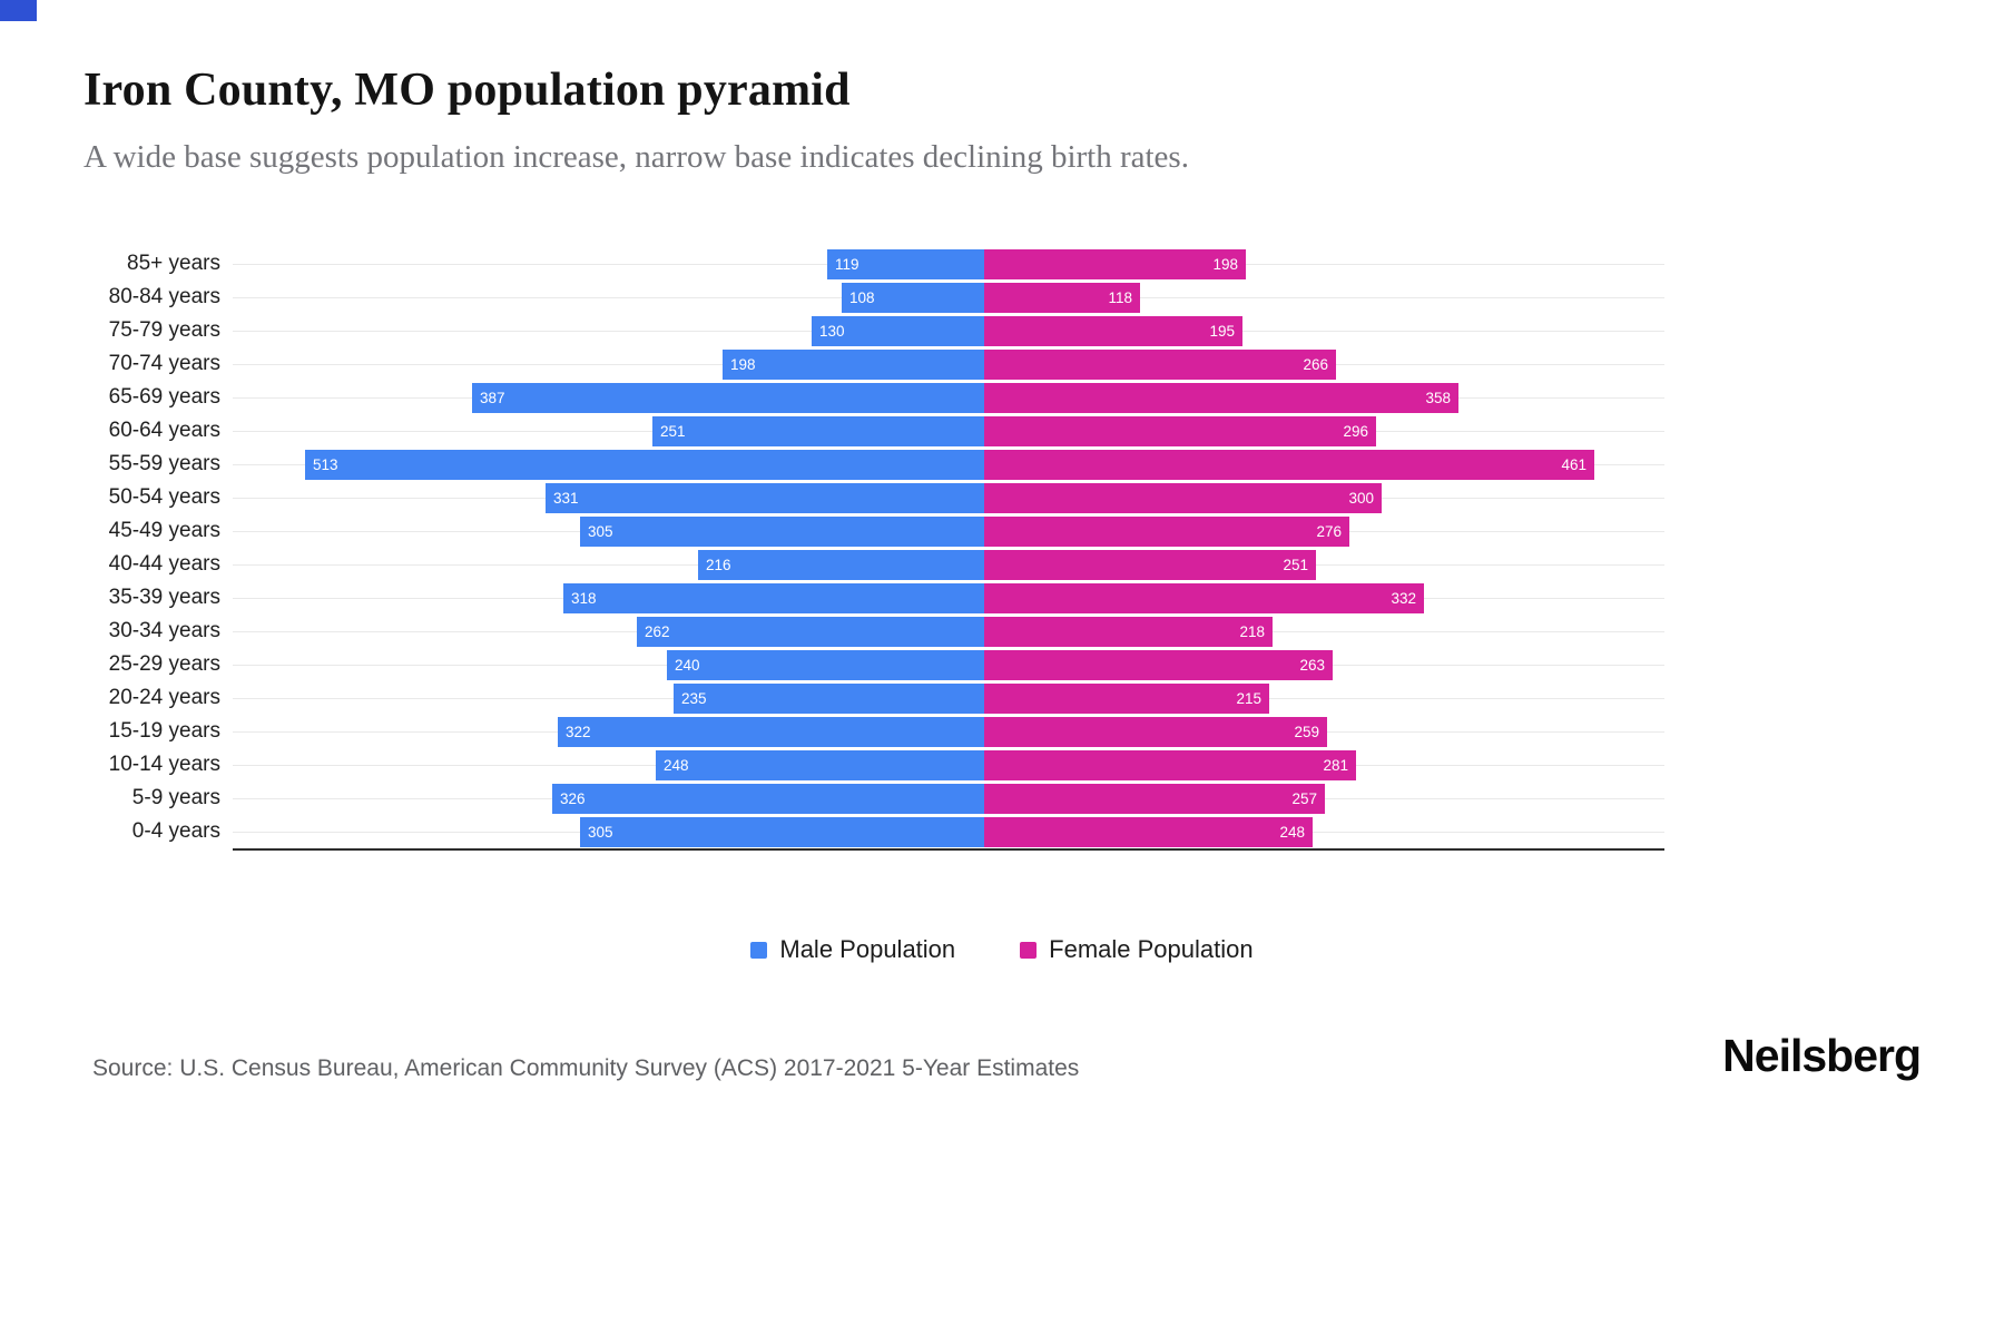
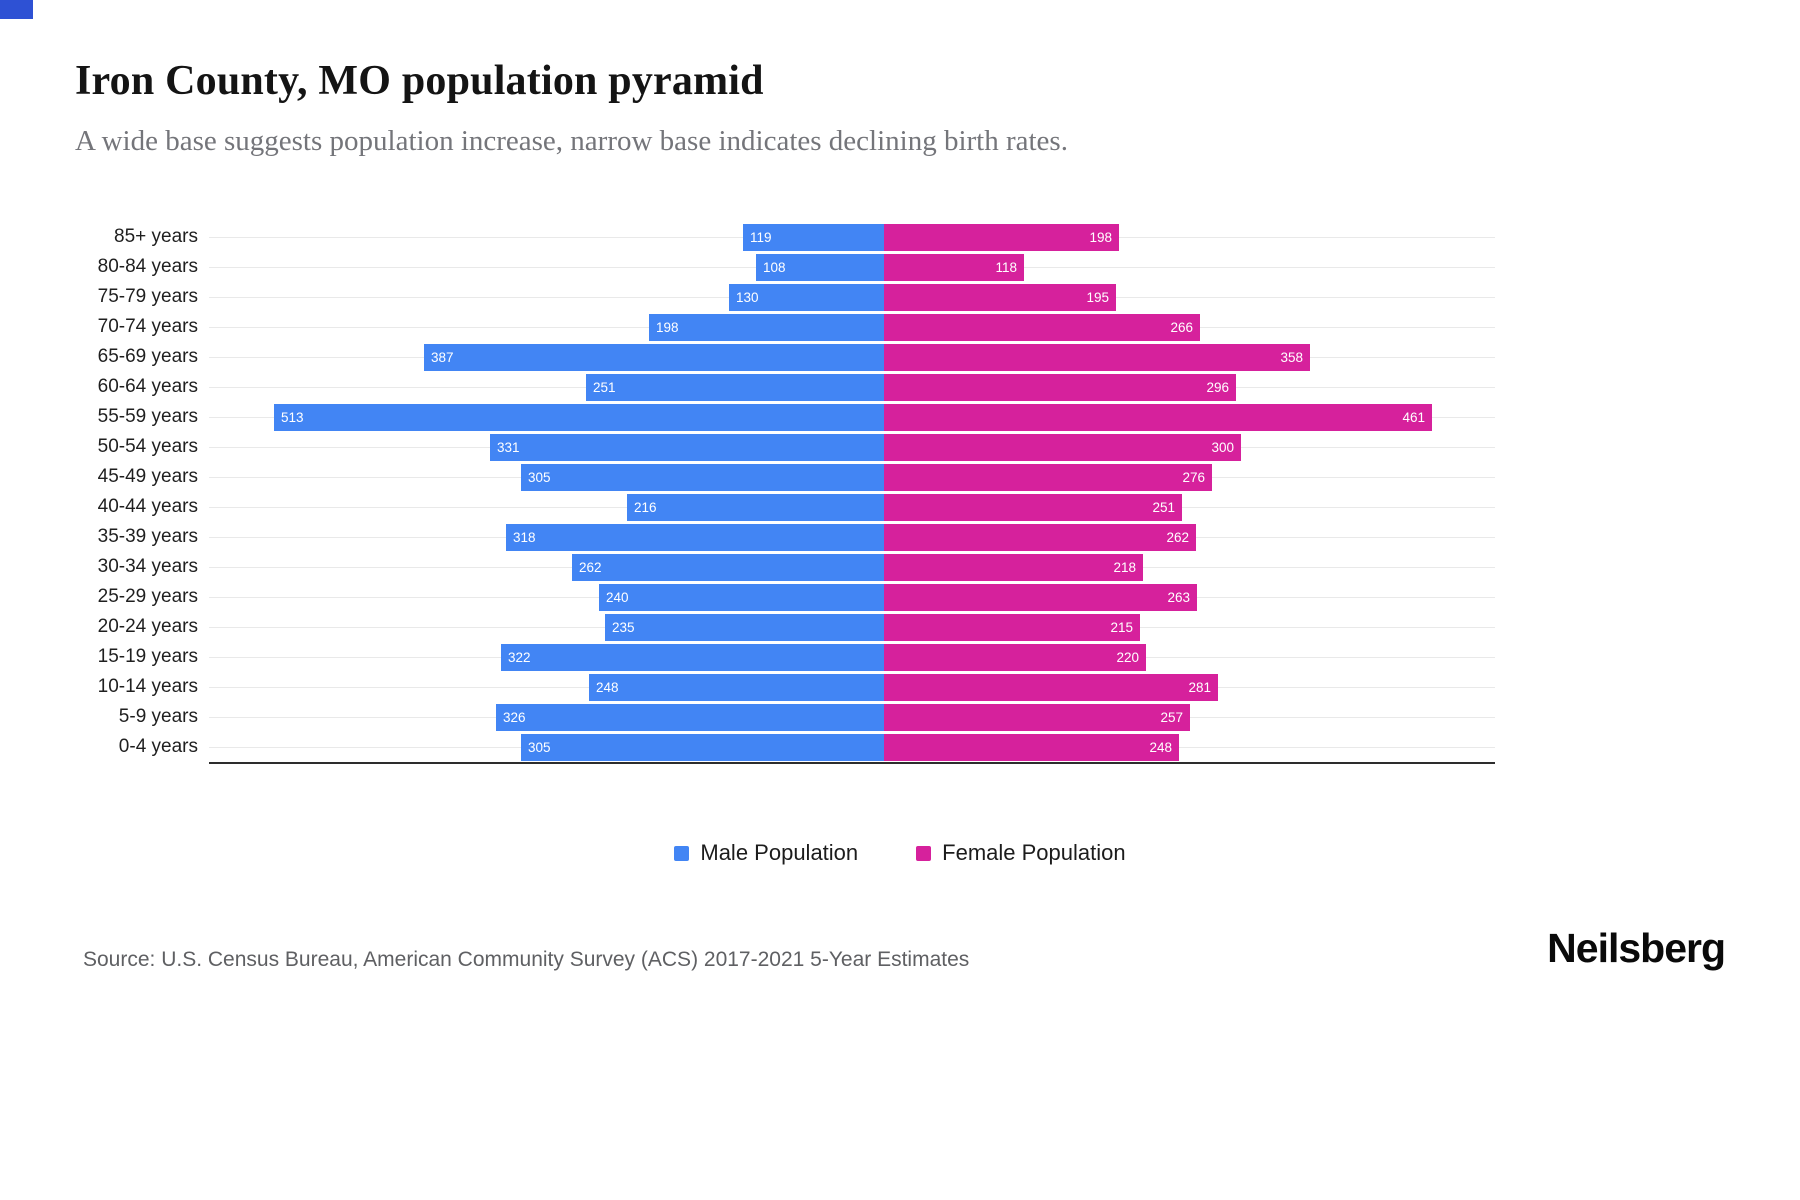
Female Population/35-39 years: 332 -> 262
Female Population/15-19 years: 259 -> 220
